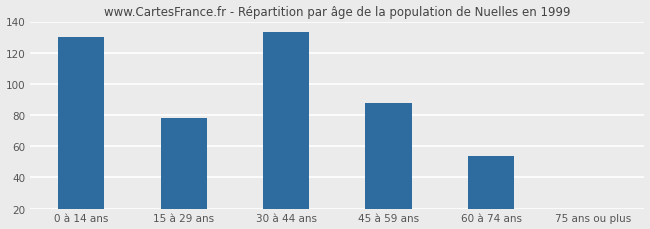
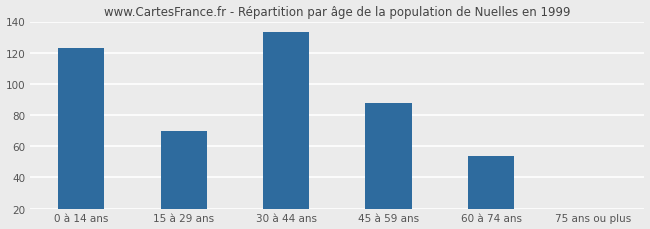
0 à 14 ans: 130 -> 123
15 à 29 ans: 78 -> 70
